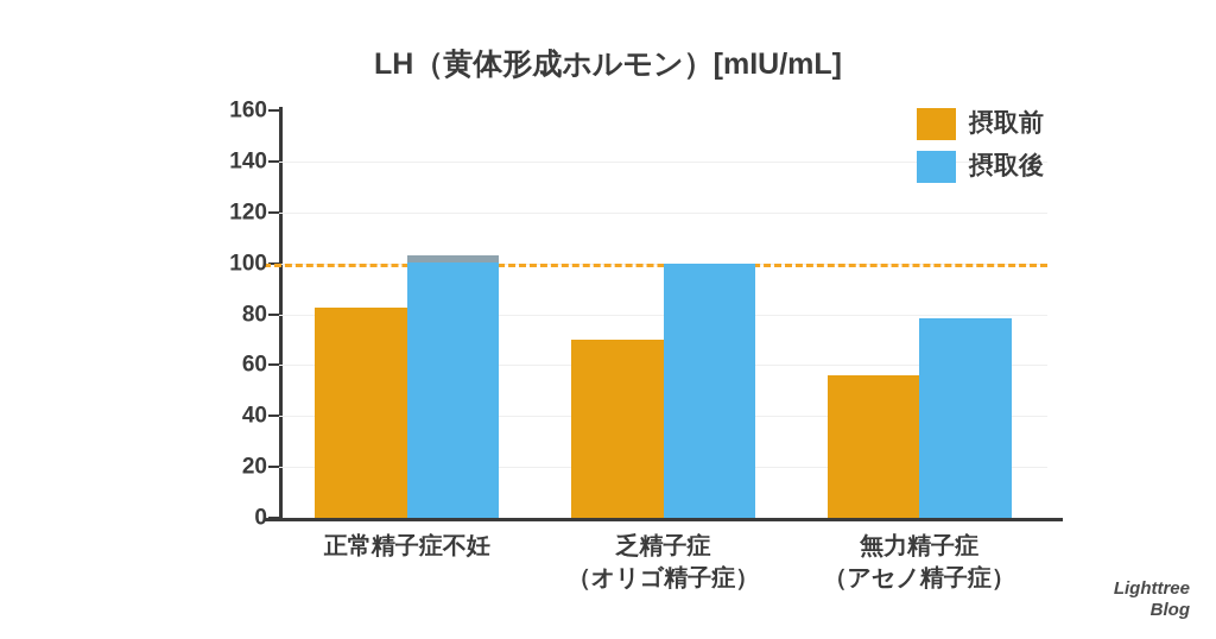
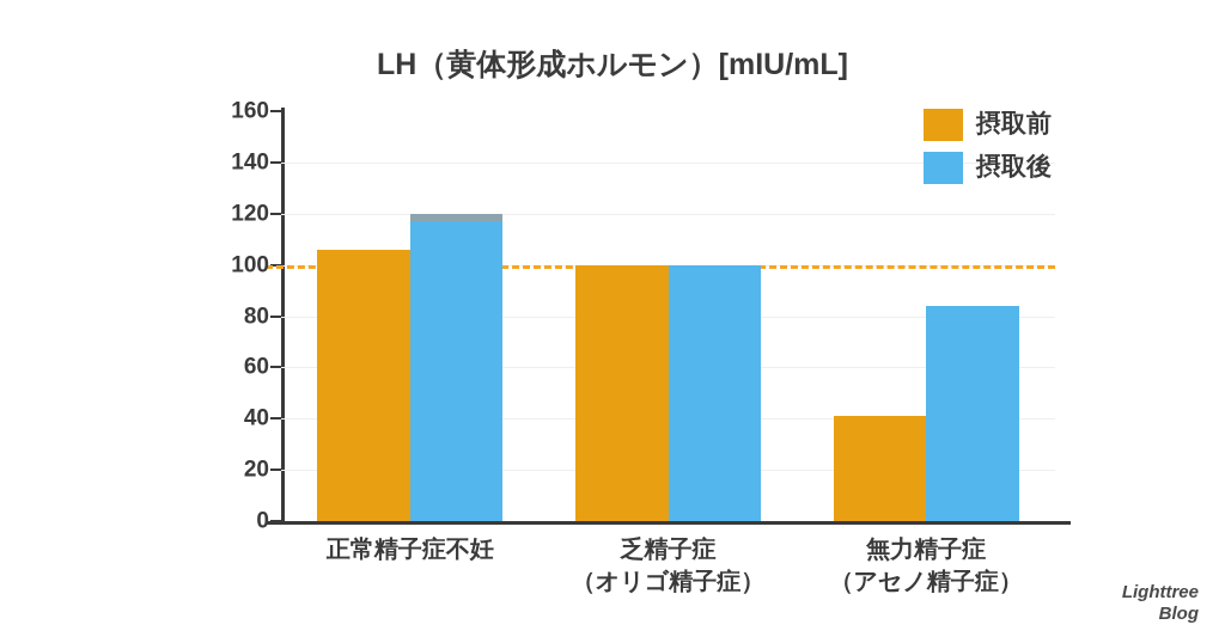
摂取前/正常精子症不妊: 82 -> 106
摂取後/正常精子症不妊: 103 -> 120
摂取前/乏精子症 （オリゴ精子症）: 70 -> 100
摂取前/無力精子症 （アセノ精子症）: 56 -> 41
摂取後/無力精子症 （アセノ精子症）: 78 -> 84
